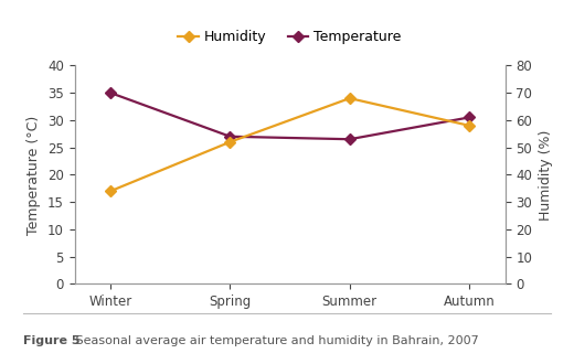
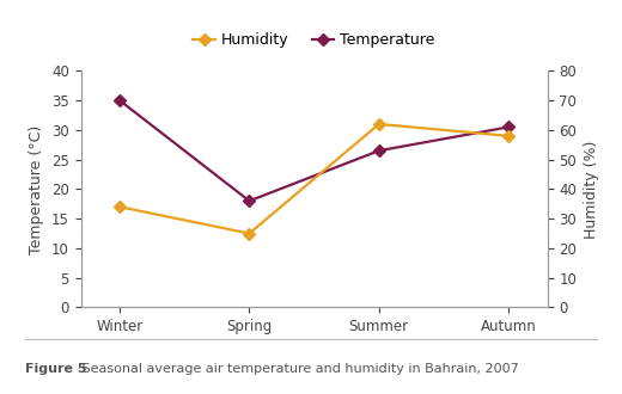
Temperature/Spring: 27.0 -> 18.0
Humidity/Spring: 52 -> 25
Humidity/Summer: 68 -> 62
